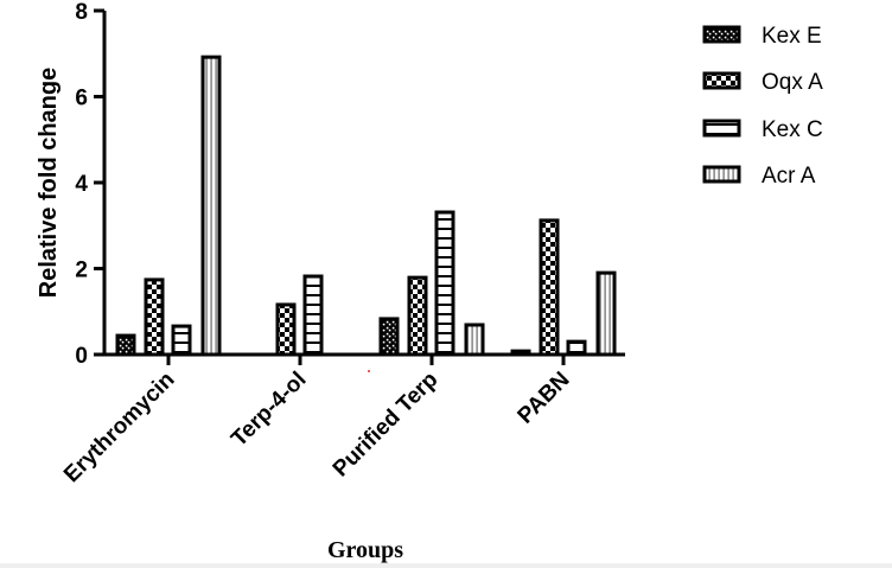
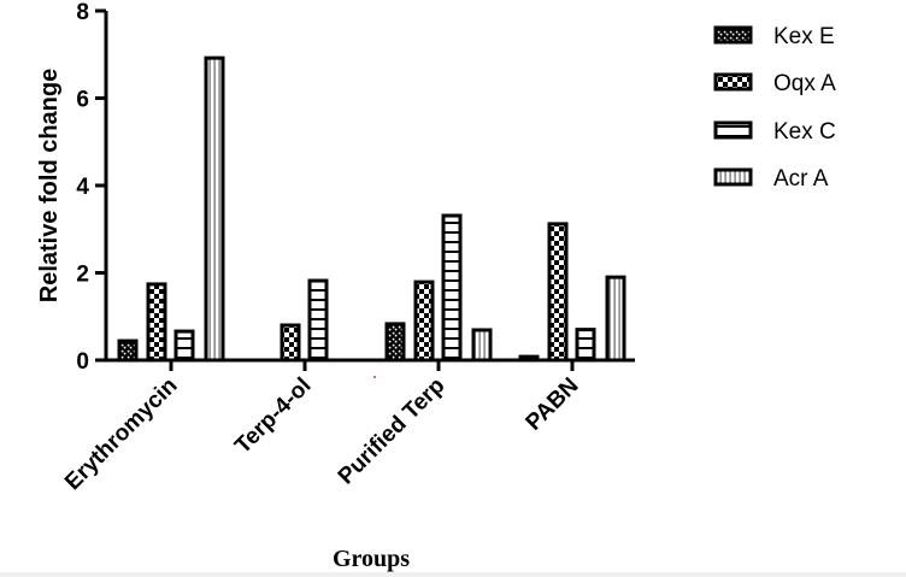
Oqx A/Terp-4-ol: 1.2 -> 0.8
Kex C/PABN: 0.3 -> 0.7
